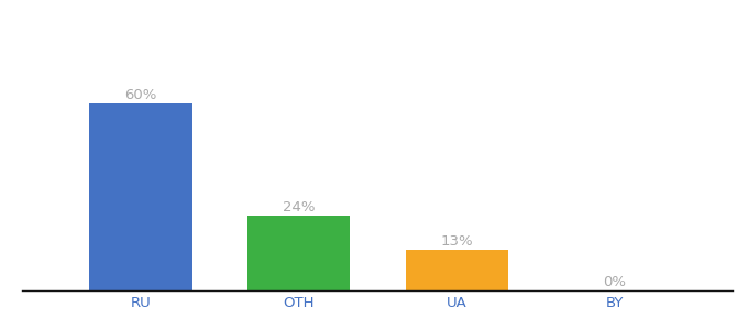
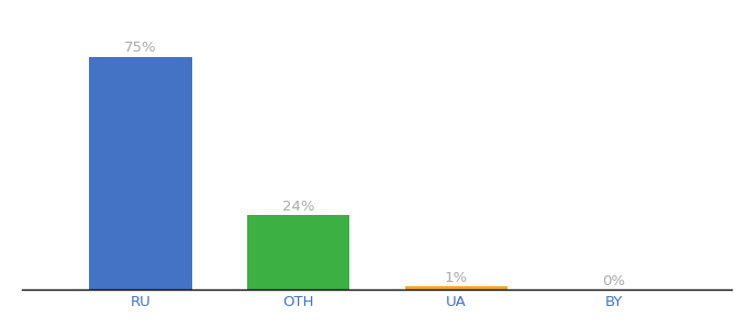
RU: 60% -> 75%
UA: 13% -> 1%
